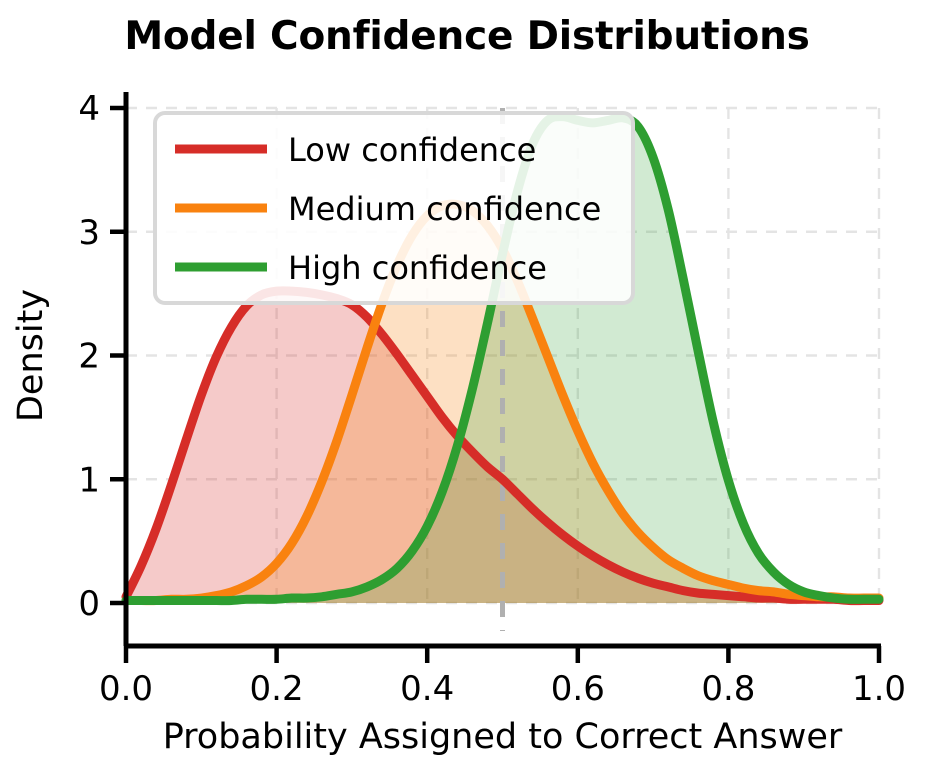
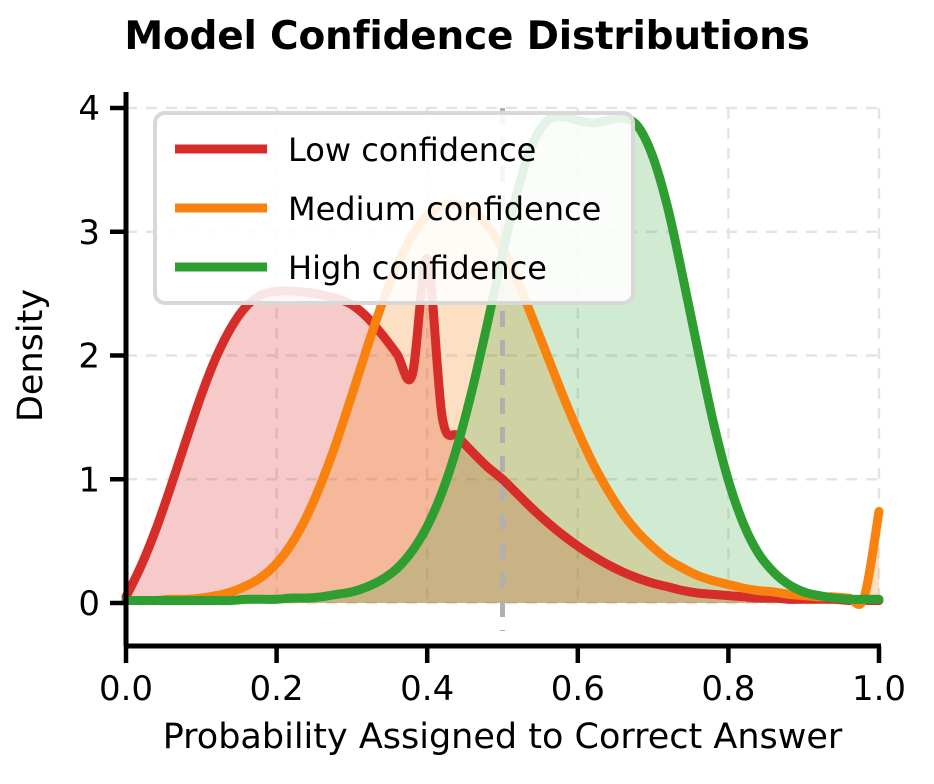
Low confidence/0.4: 1.67 -> 2.78
Medium confidence/1.0: 0.04 -> 0.74
